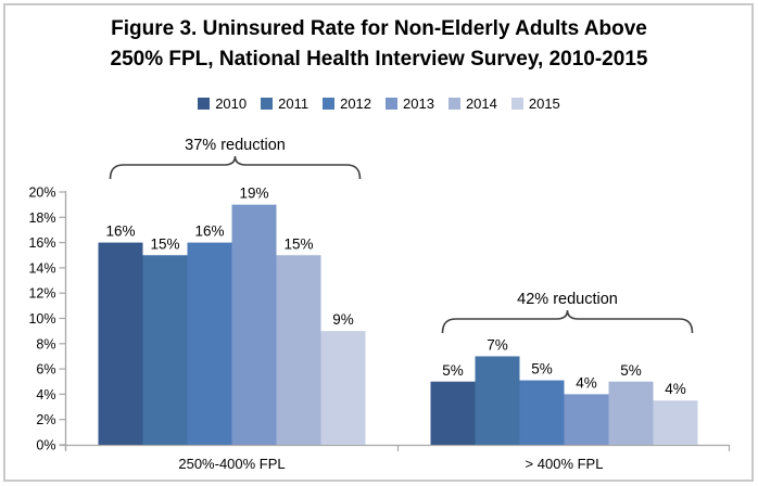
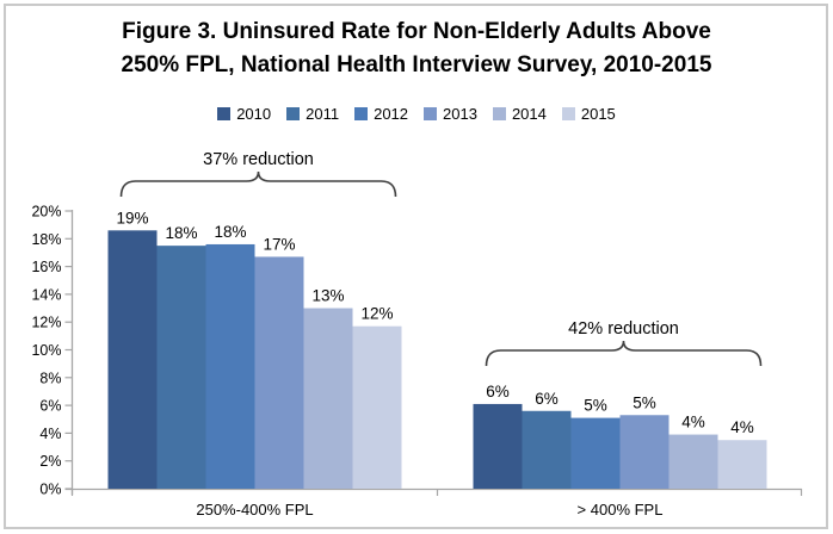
2010/250%-400% FPL: 16% -> 19%
2011/250%-400% FPL: 15% -> 18%
2012/250%-400% FPL: 16% -> 18%
2013/250%-400% FPL: 19% -> 17%
2014/250%-400% FPL: 15% -> 13%
2015/250%-400% FPL: 9% -> 12%
2010/> 400% FPL: 5% -> 6%
2011/> 400% FPL: 7% -> 6%
2013/> 400% FPL: 4% -> 5%
2014/> 400% FPL: 5% -> 4%
